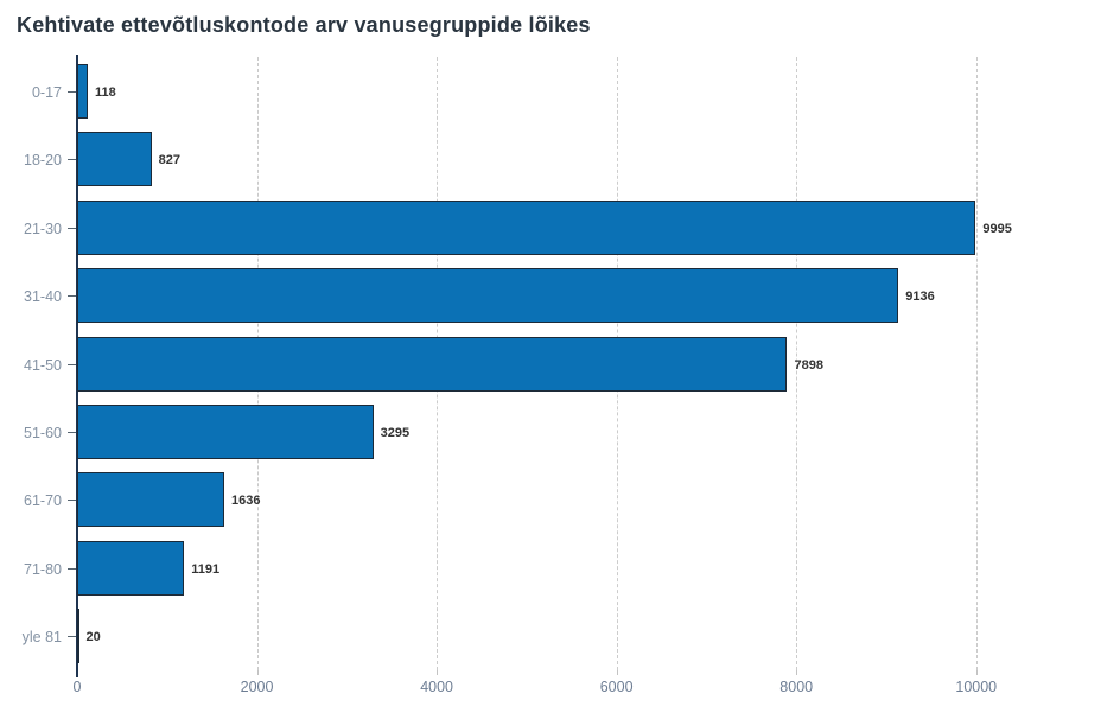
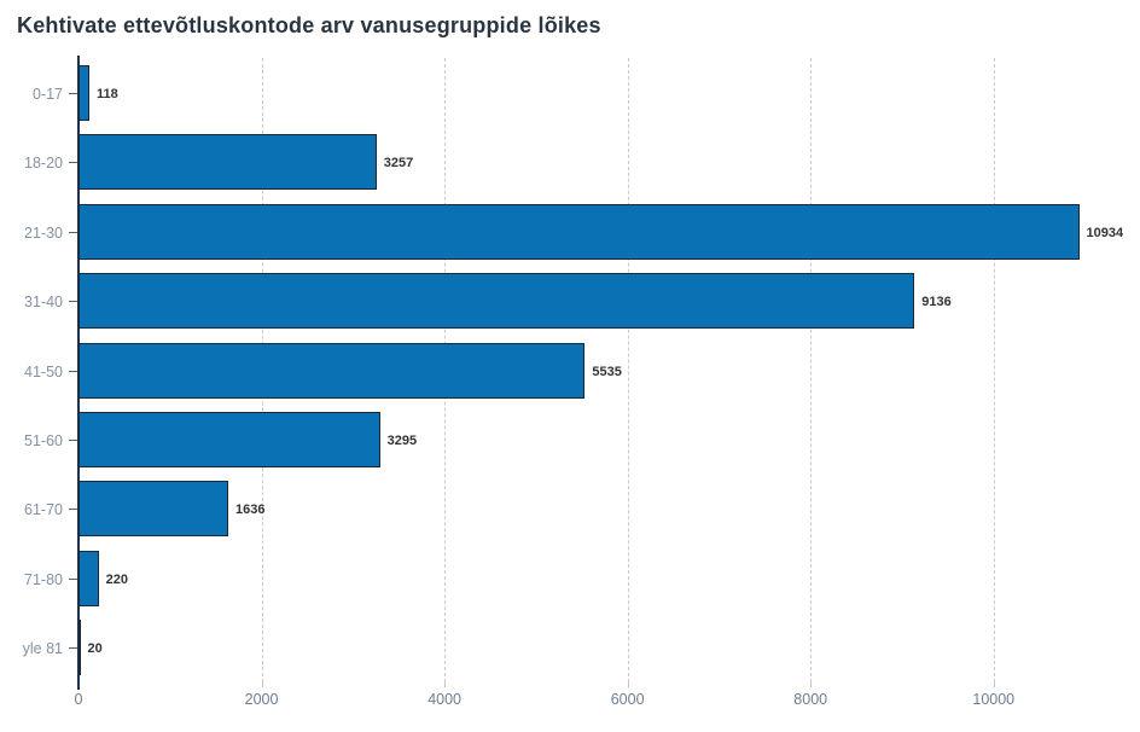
18-20: 827 -> 3257
21-30: 9995 -> 10934
41-50: 7898 -> 5535
71-80: 1191 -> 220
